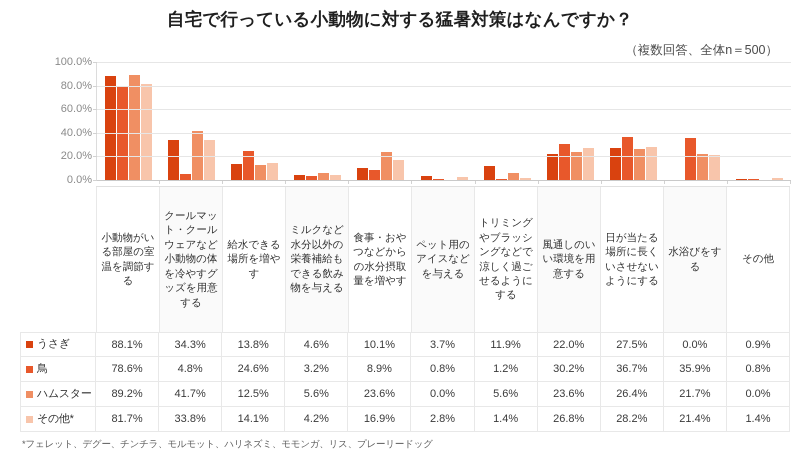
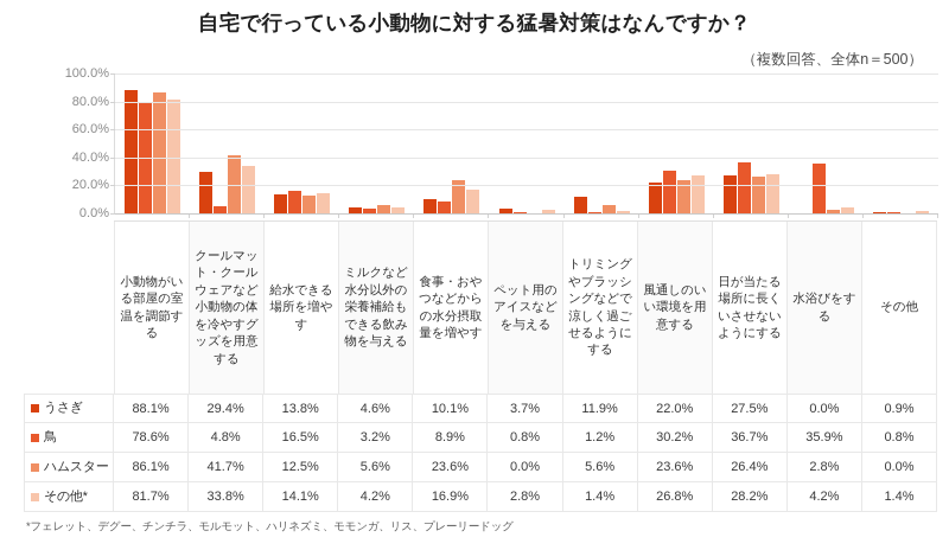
ハムスター/小動物がいる部屋の室温を調節する: 89.2% -> 86.1%
うさぎ/クールマット・クールウェアなど小動物の体を冷やすグッズを用意する: 34.3% -> 29.4%
鳥/給水できる場所を増やす: 24.6% -> 16.5%
ハムスター/水浴びをする: 21.7% -> 2.8%
その他*/水浴びをする: 21.4% -> 4.2%
